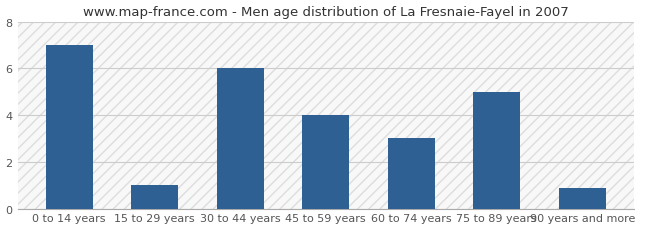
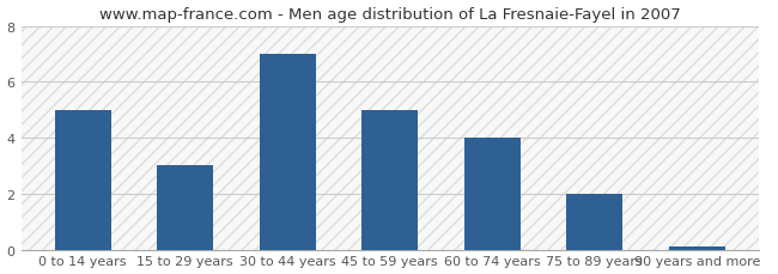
0 to 14 years: 7.0 -> 5.0
15 to 29 years: 1.0 -> 3.0
30 to 44 years: 6.0 -> 7.0
45 to 59 years: 4.0 -> 5.0
60 to 74 years: 3.0 -> 4.0
75 to 89 years: 5.0 -> 2.0
90 years and more: 0.9 -> 0.1
